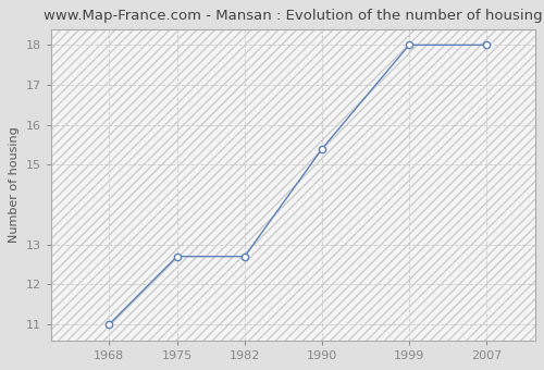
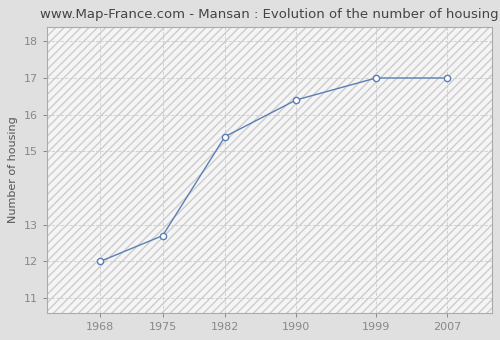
1968: 11.0 -> 12.0
1982: 12.7 -> 15.4
1990: 15.4 -> 16.4
1999: 18.0 -> 17.0
2007: 18.0 -> 17.0
